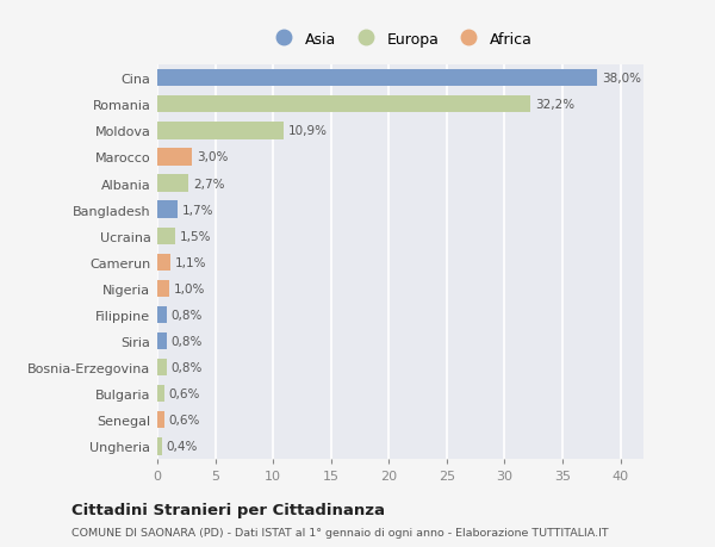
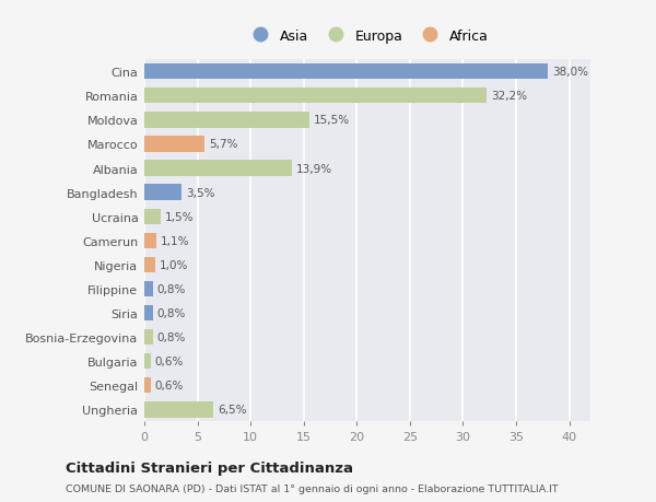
Moldova: 10,9% -> 15,5%
Marocco: 3,0% -> 5,7%
Albania: 2,7% -> 13,9%
Bangladesh: 1,7% -> 3,5%
Ungheria: 0,4% -> 6,5%
